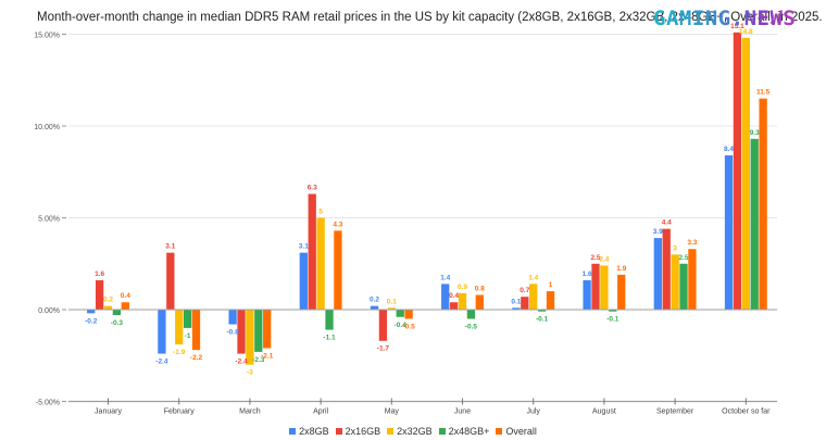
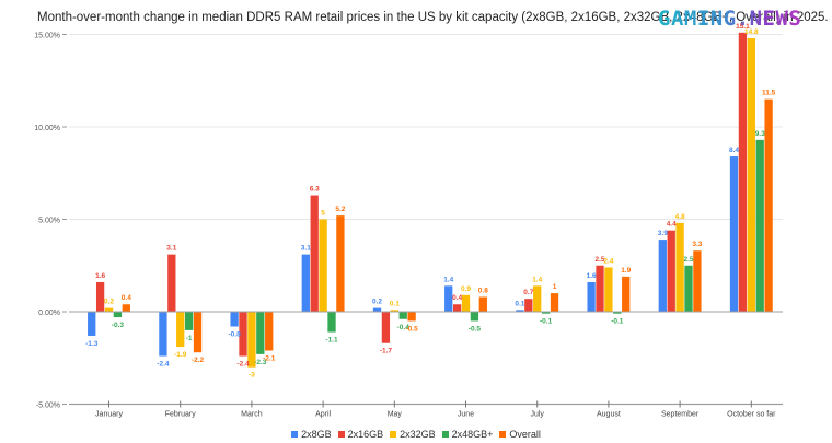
2x8GB/January: -0.2 -> -1.3
Overall/April: 4.3 -> 5.2
2x32GB/September: 3 -> 4.8
